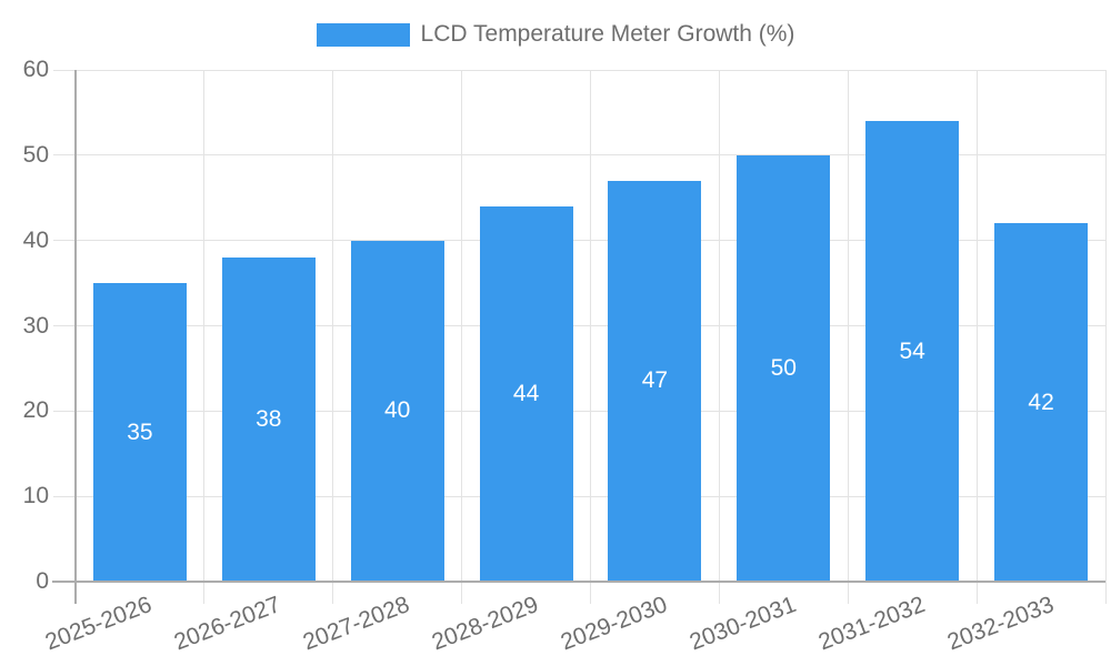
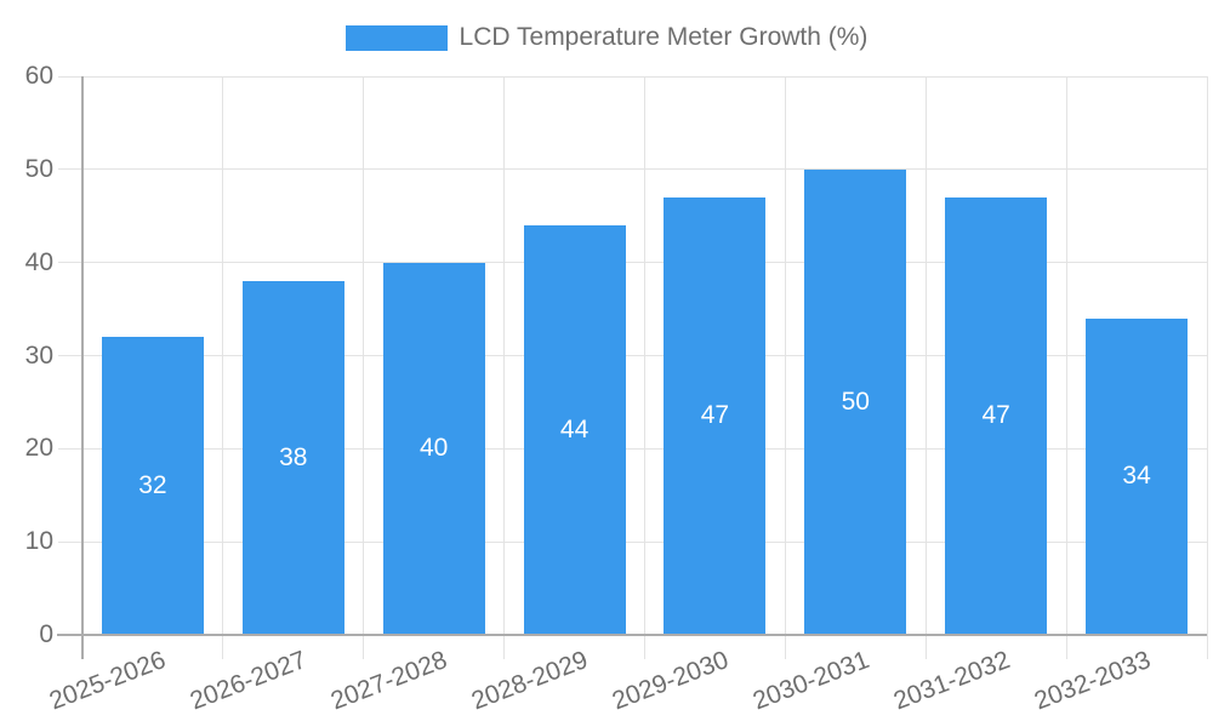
2025-2026: 35 -> 32
2031-2032: 54 -> 47
2032-2033: 42 -> 34
